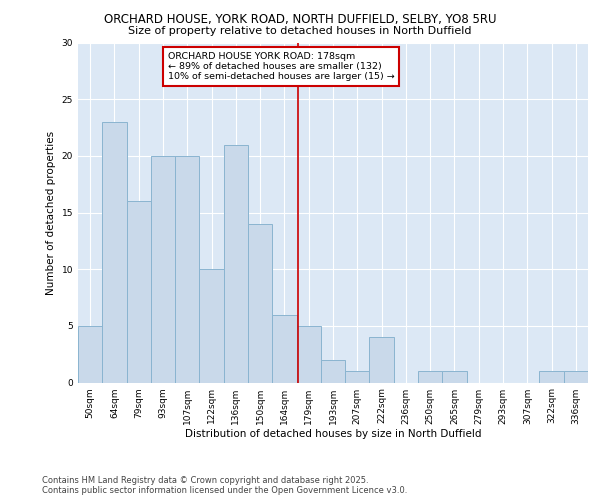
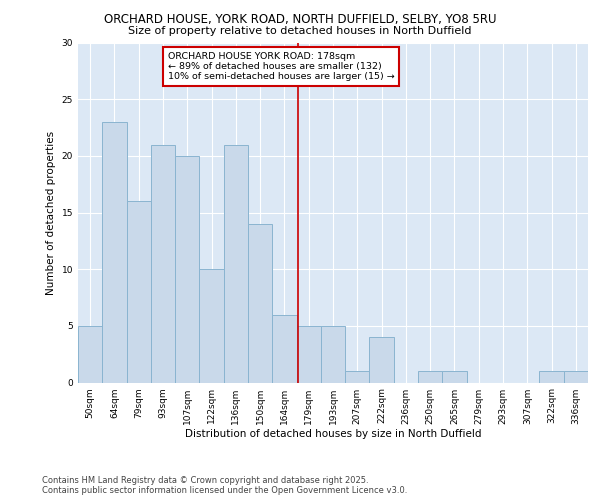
93sqm: 20 -> 21
193sqm: 2 -> 5
